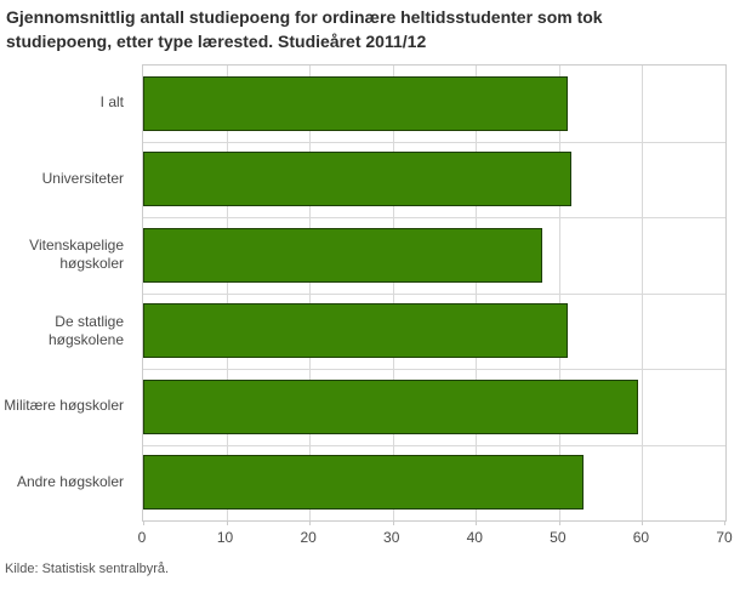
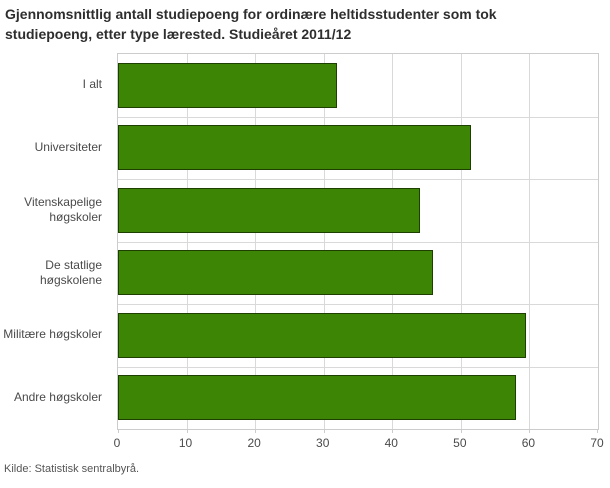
I alt: 51 -> 32
Vitenskapelige høgskoler: 48 -> 44
De statlige høgskolene: 51 -> 46
Andre høgskoler: 53 -> 58
